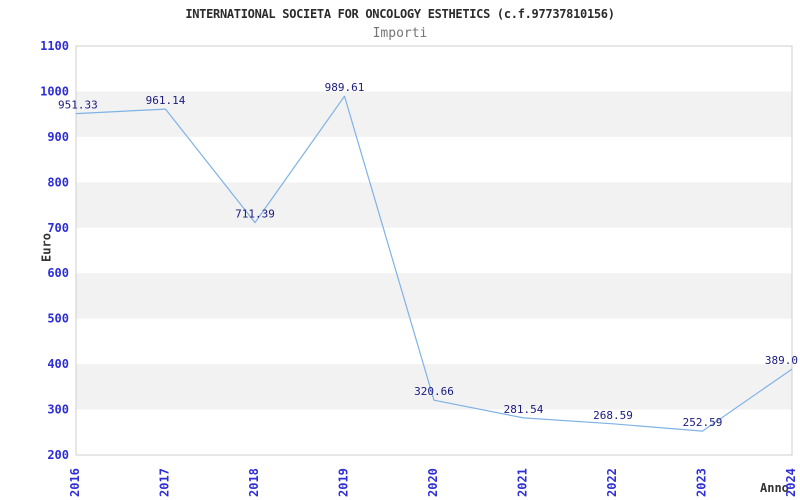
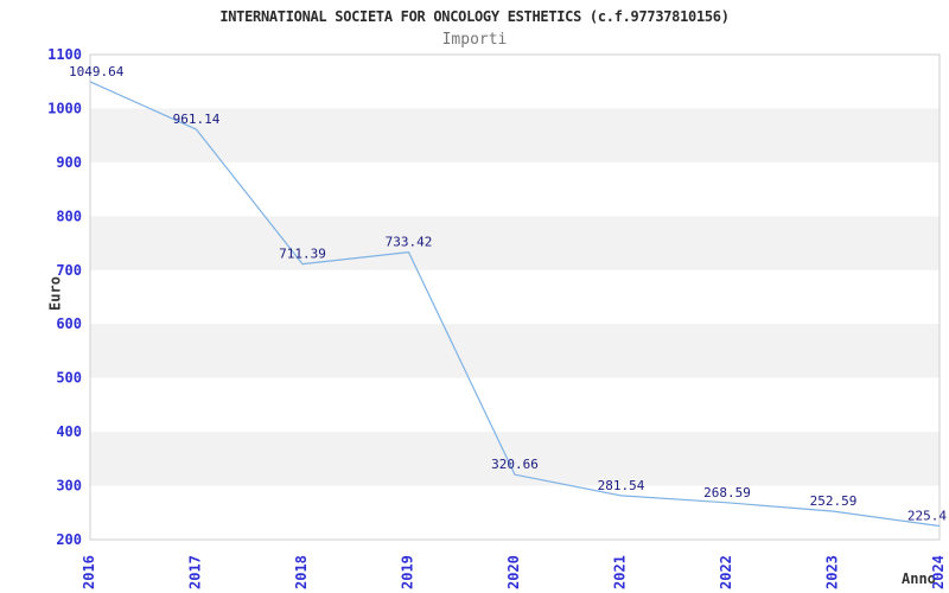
2016: 951.33 -> 1049.64
2019: 989.61 -> 733.42
2024: 389.0 -> 225.4
